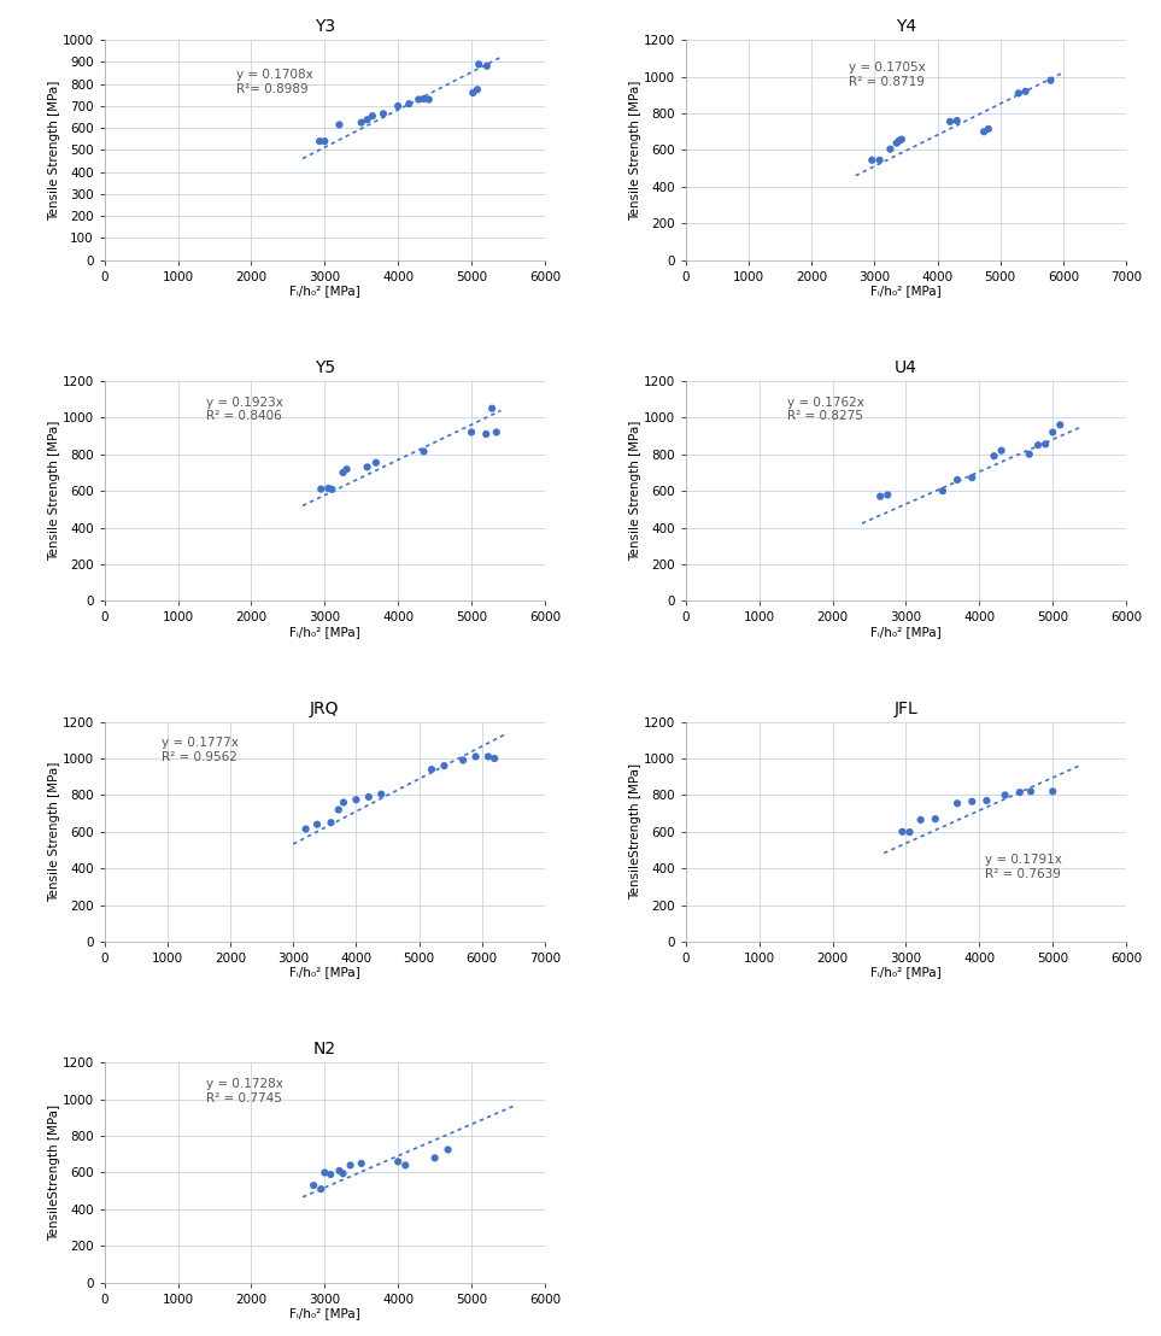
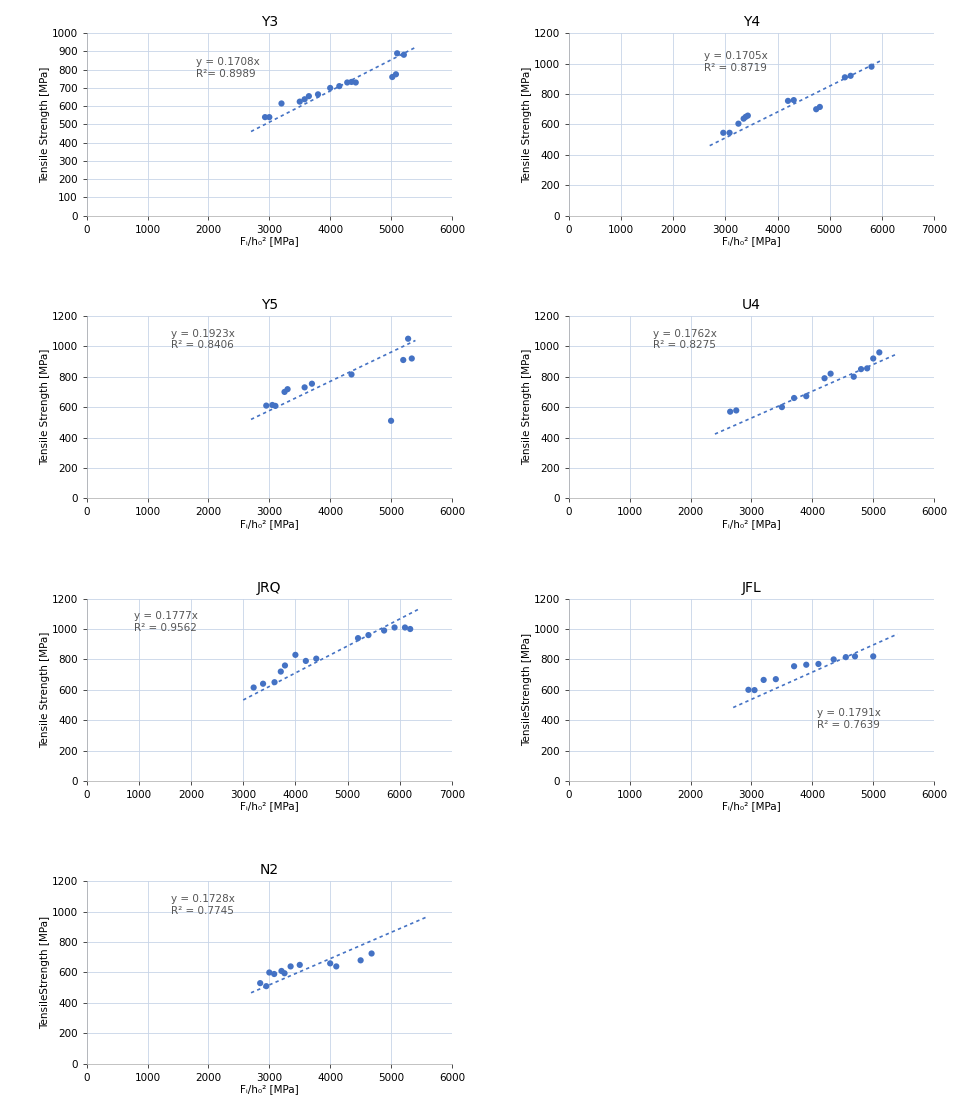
Y5/5000: 920 -> 510
JRQ/4000: 780 -> 830
